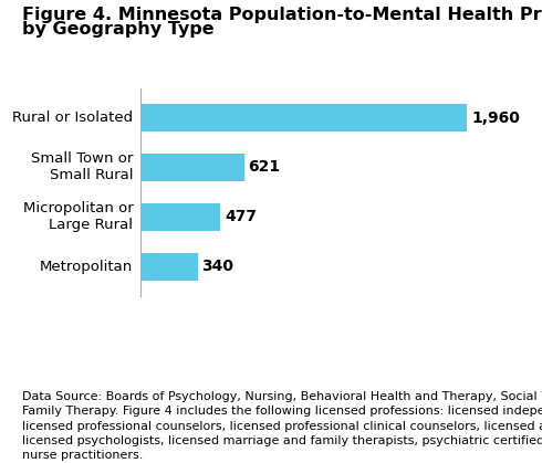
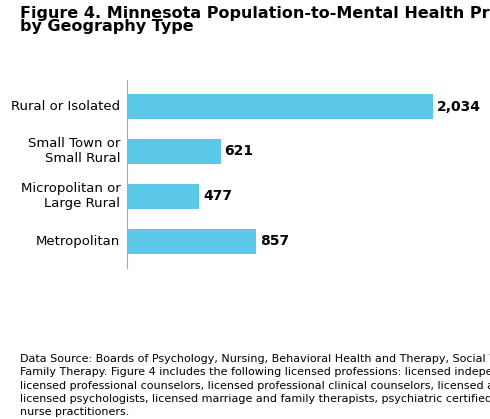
Rural or Isolated: 1,960 -> 2,034
Metropolitan: 340 -> 857
